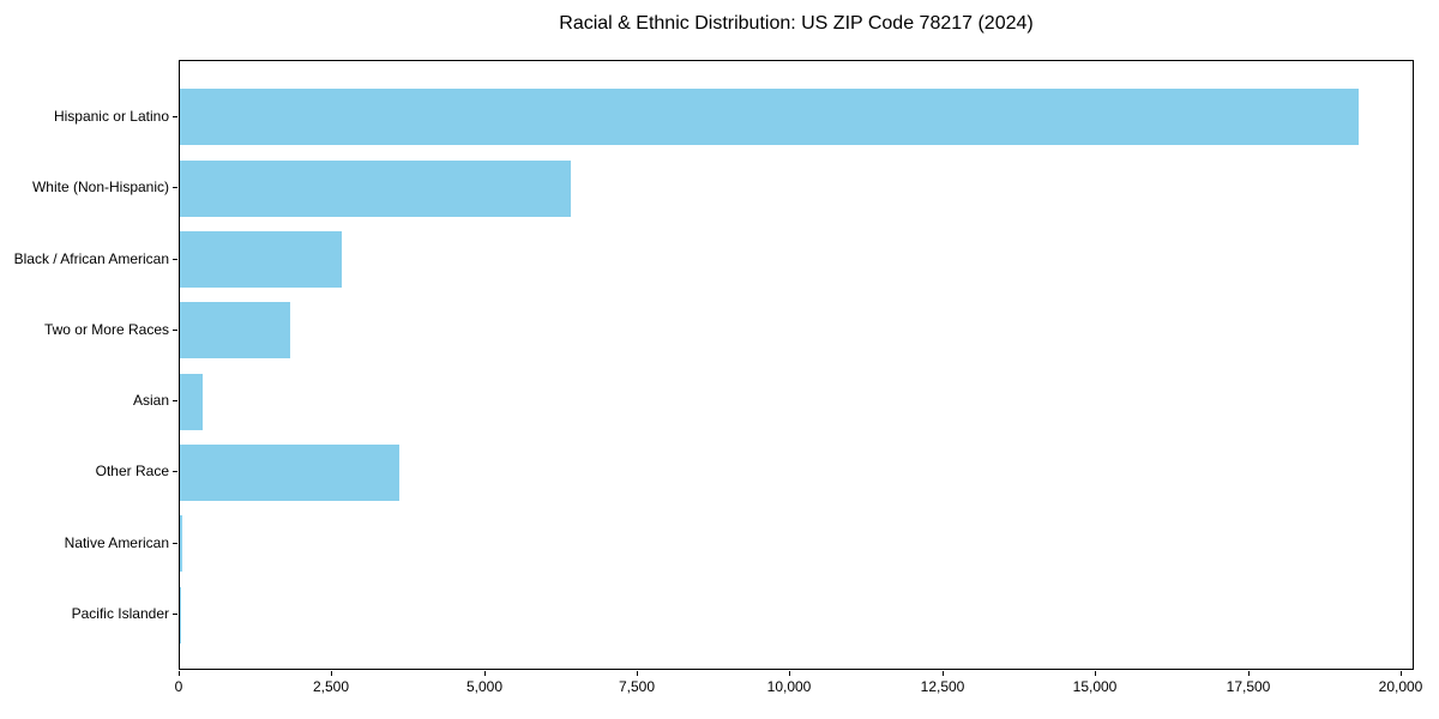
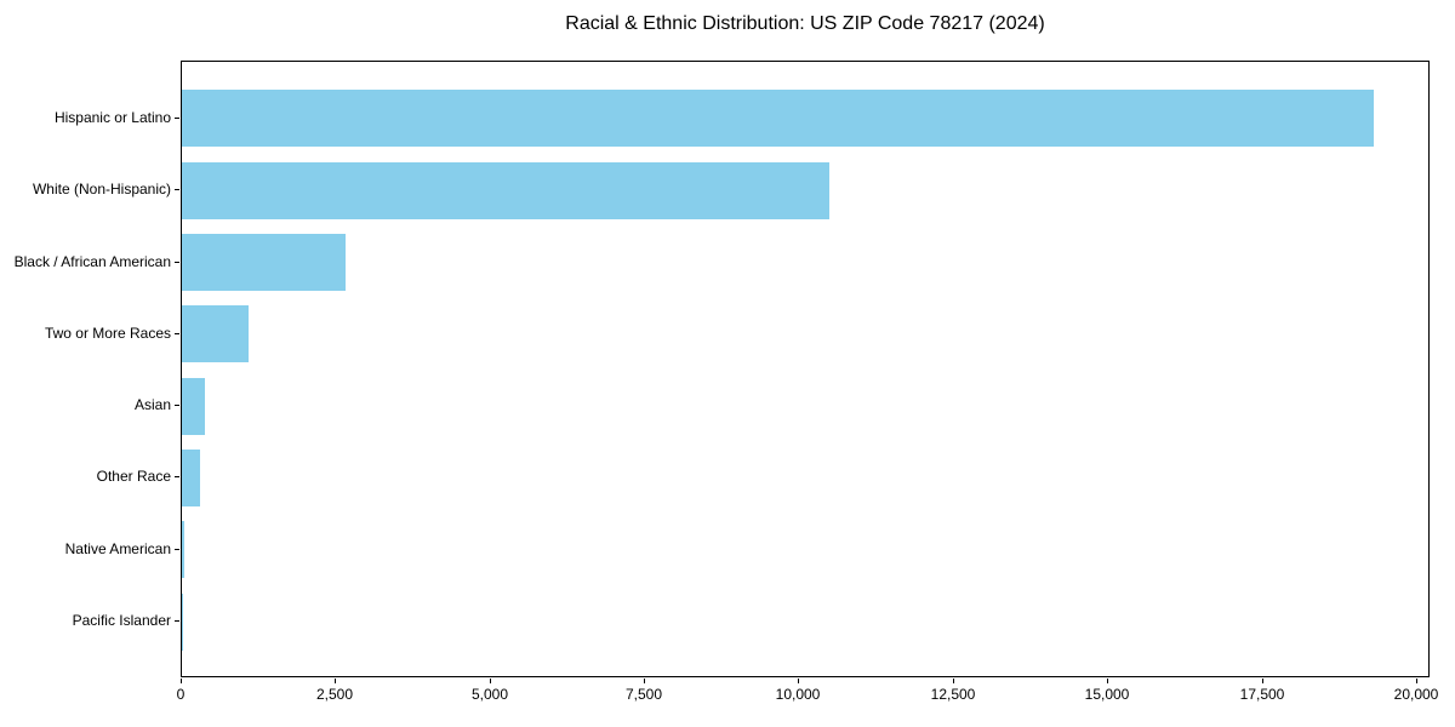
White (Non-Hispanic): 6400 -> 10500
Two or More Races: 1800 -> 1100
Other Race: 3600 -> 300
